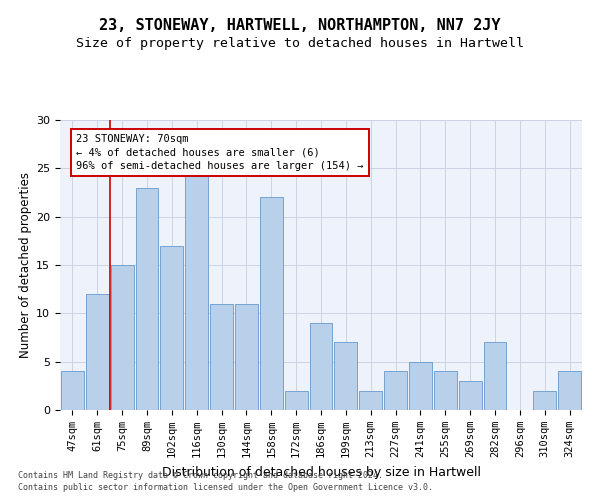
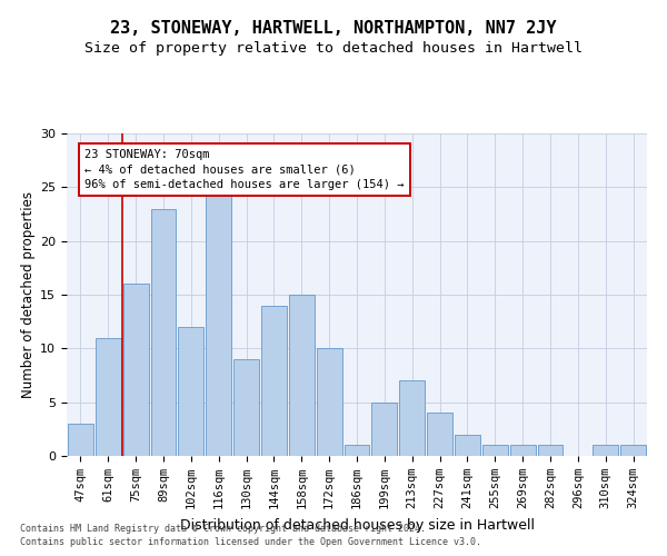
47sqm: 4 -> 3
61sqm: 12 -> 11
75sqm: 15 -> 16
102sqm: 17 -> 12
130sqm: 11 -> 9
144sqm: 11 -> 14
158sqm: 22 -> 15
172sqm: 2 -> 10
186sqm: 9 -> 1
199sqm: 7 -> 5
213sqm: 2 -> 7
241sqm: 5 -> 2
255sqm: 4 -> 1
269sqm: 3 -> 1
282sqm: 7 -> 1
310sqm: 2 -> 1
324sqm: 4 -> 1
